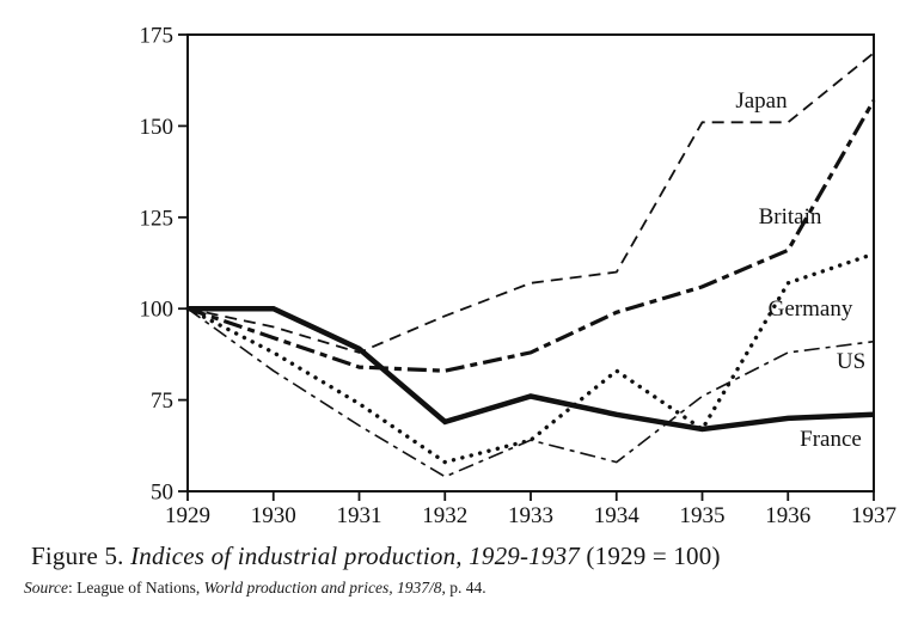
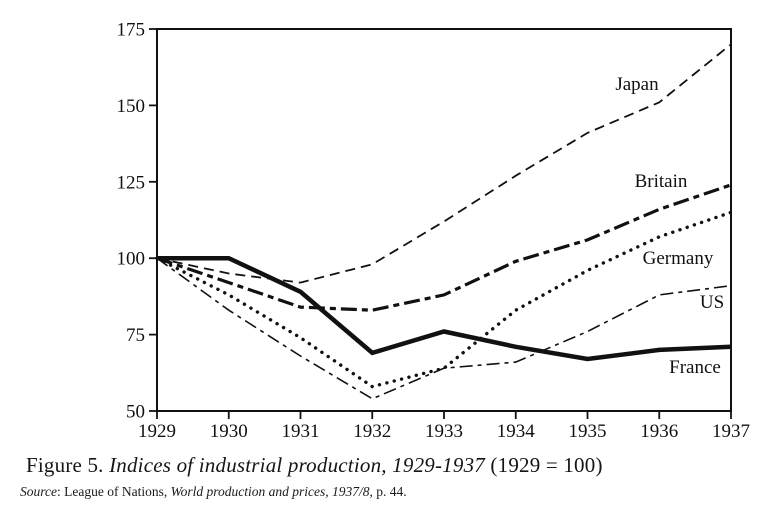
Japan/1931: 88 -> 92
Japan/1933: 107 -> 112
Japan/1934: 110 -> 127
US/1934: 58 -> 66
Japan/1935: 151 -> 141
Germany/1935: 67 -> 96
Britain/1937: 157 -> 124
